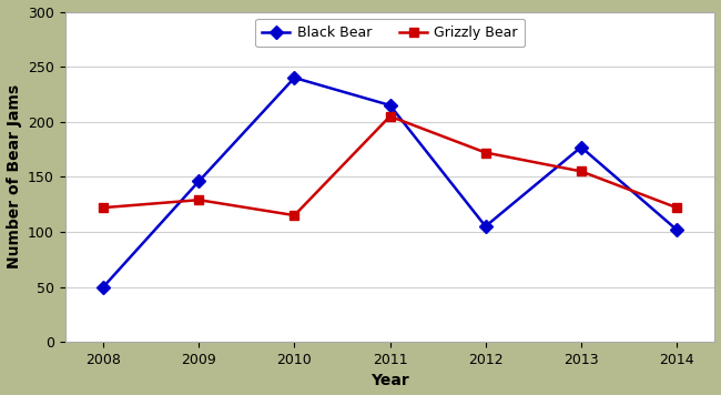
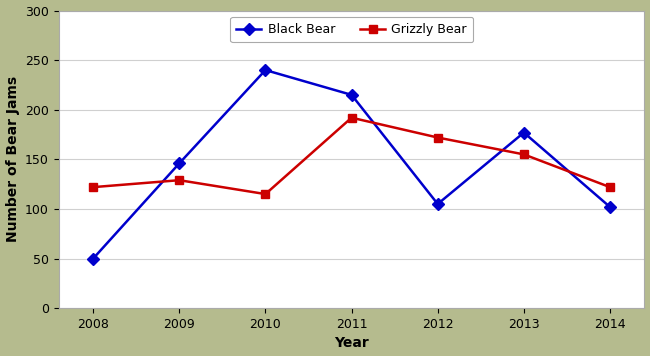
Grizzly Bear/2011: 205 -> 192
